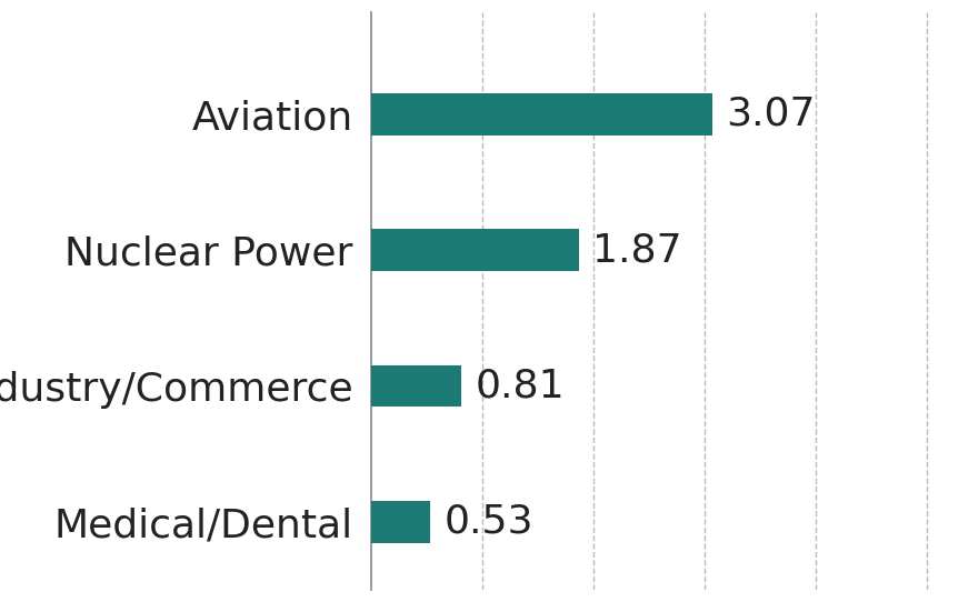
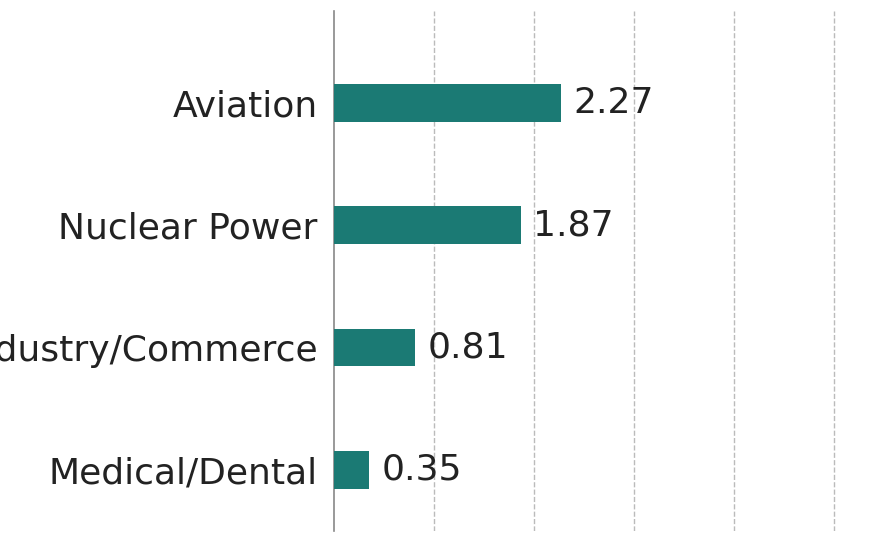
Aviation: 3.07 -> 2.27
Medical/Dental: 0.53 -> 0.35
